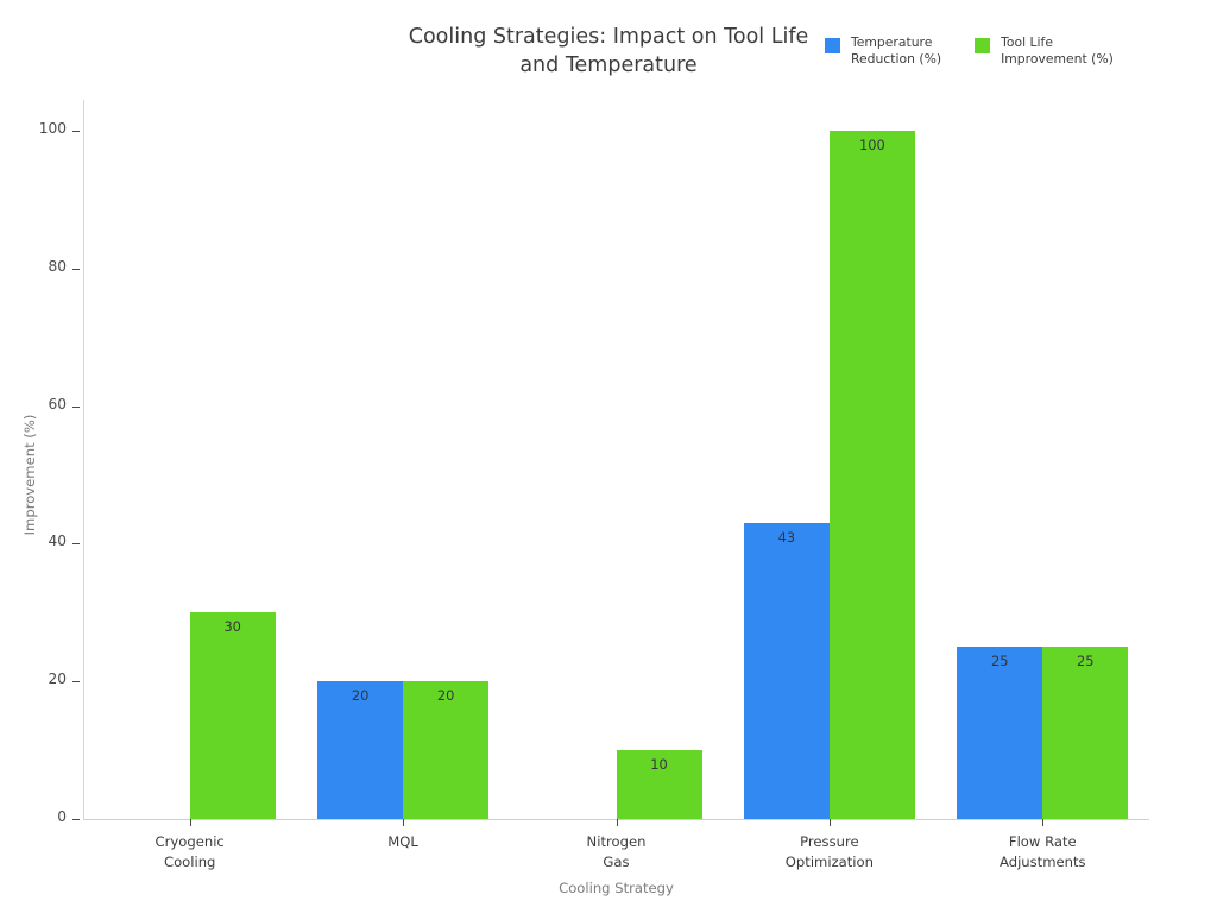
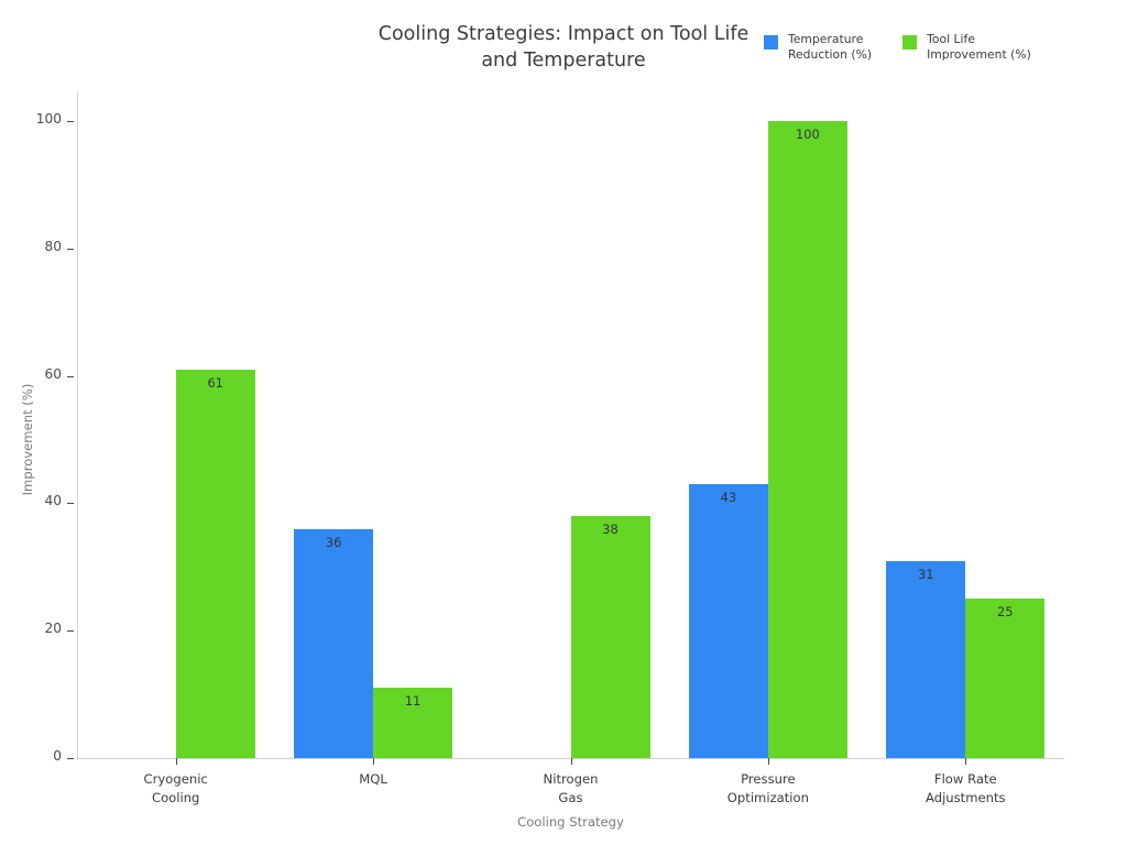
Tool Life Improvement (%)/Cryogenic Cooling: 30 -> 61
Temperature Reduction (%)/MQL: 20 -> 36
Tool Life Improvement (%)/MQL: 20 -> 11
Tool Life Improvement (%)/Nitrogen Gas: 10 -> 38
Temperature Reduction (%)/Flow Rate Adjustments: 25 -> 31
